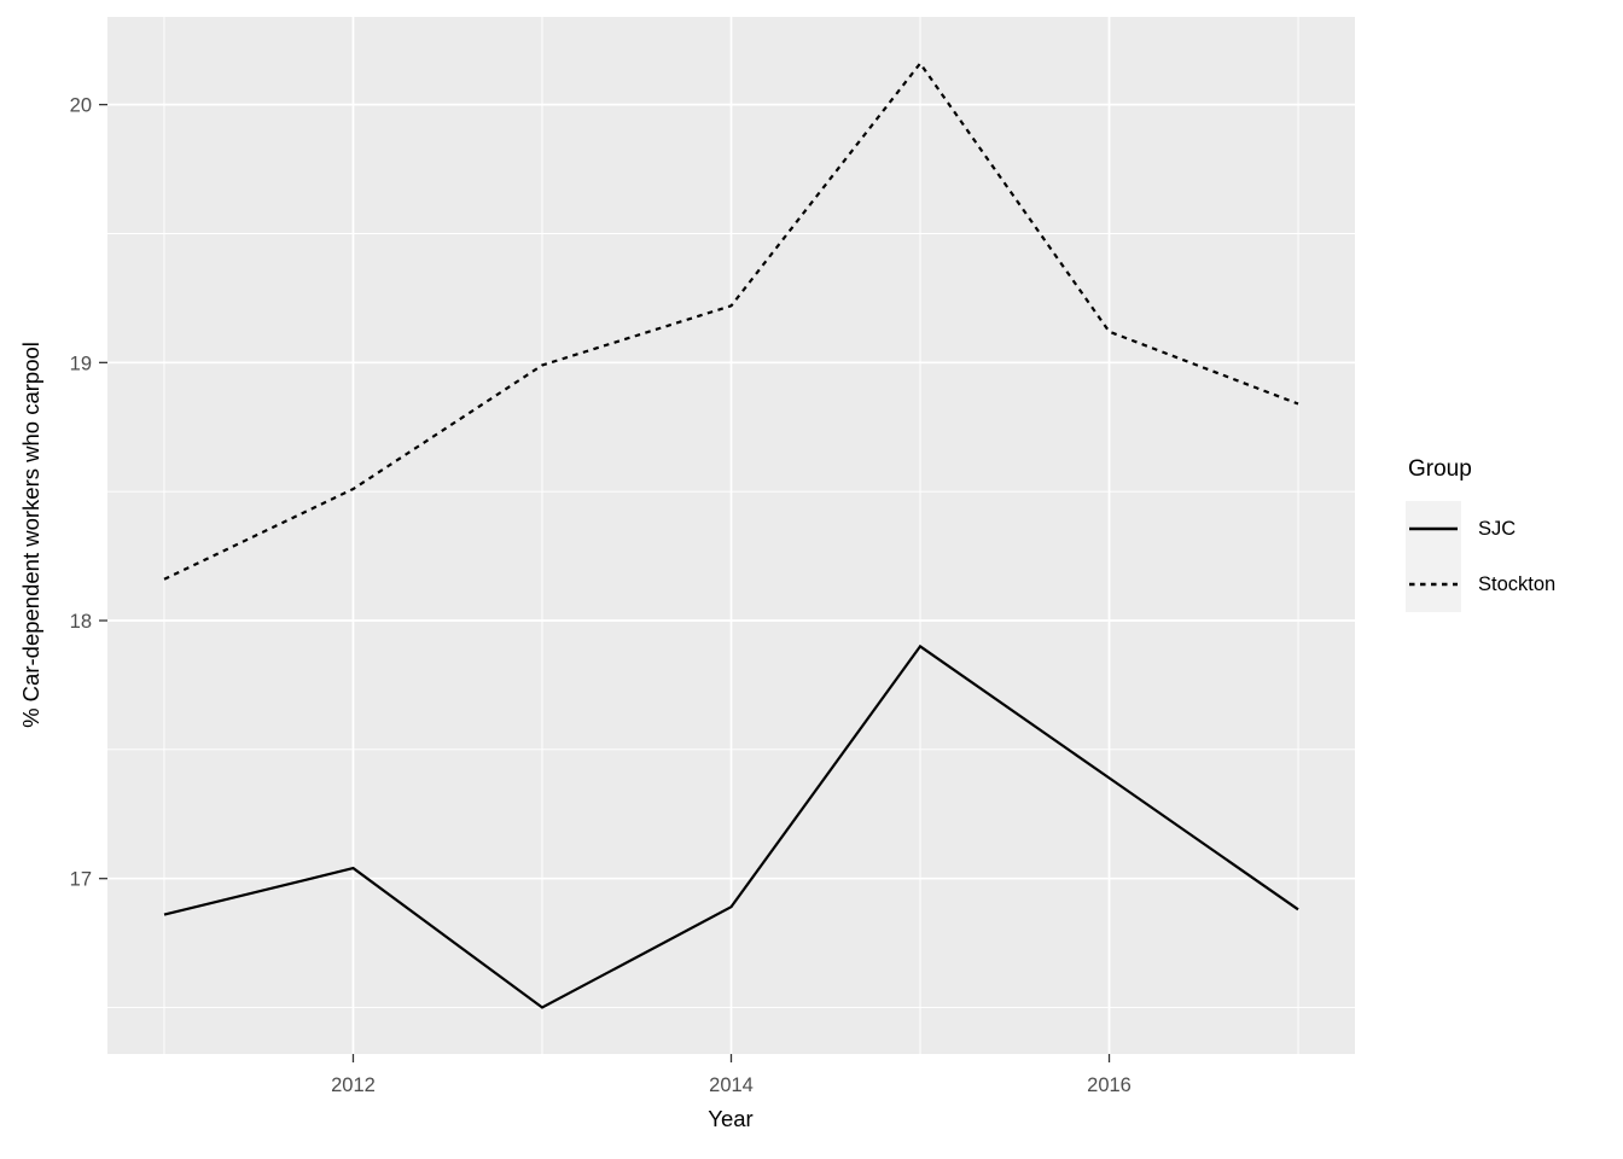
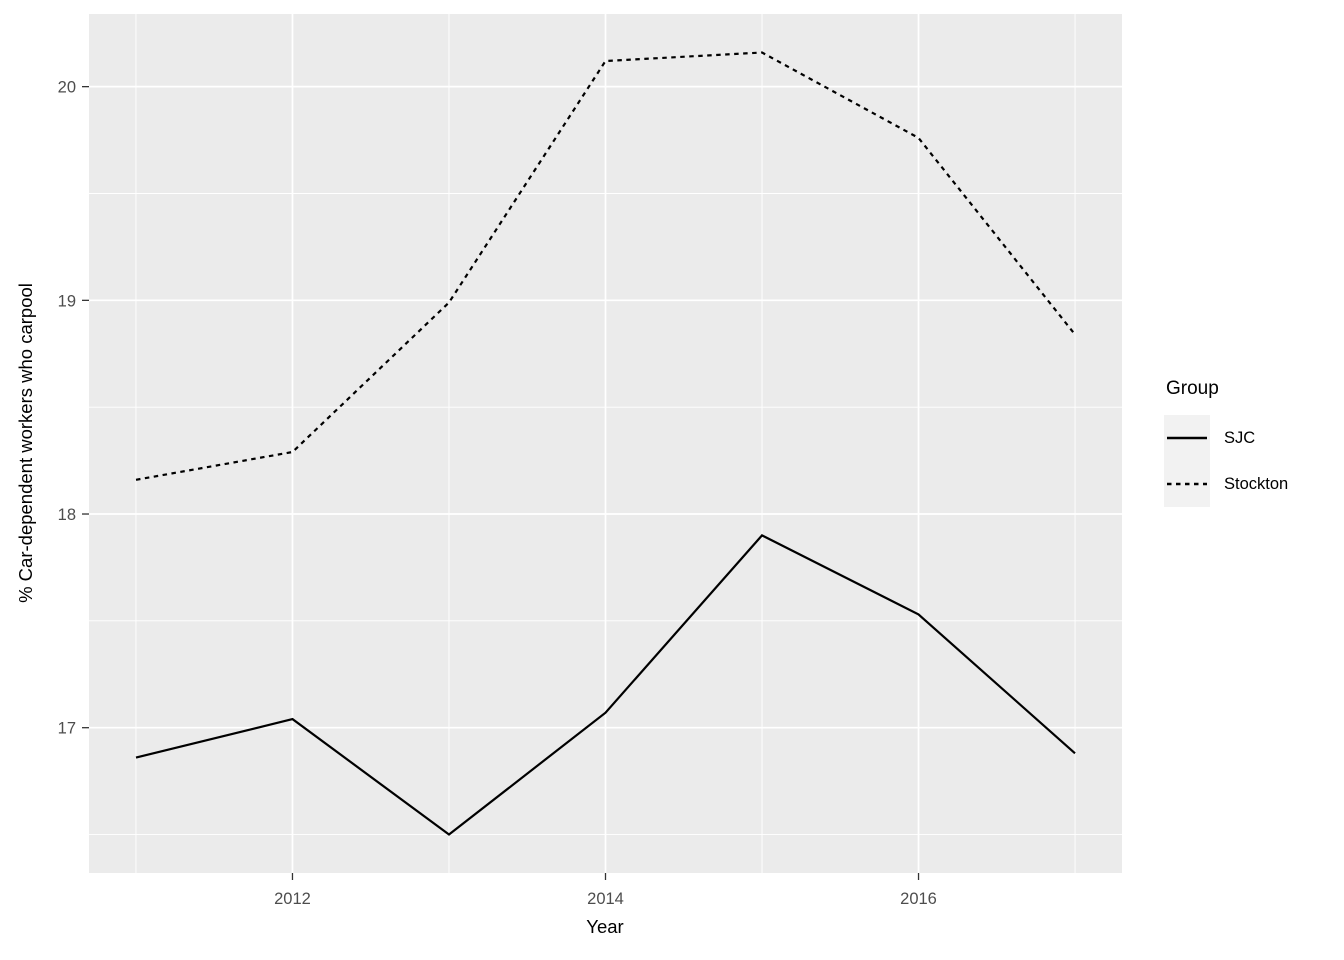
Stockton/2012: 18.51 -> 18.29
SJC/2014: 16.89 -> 17.07
Stockton/2014: 19.22 -> 20.12
SJC/2016: 17.39 -> 17.53
Stockton/2016: 19.12 -> 19.76
